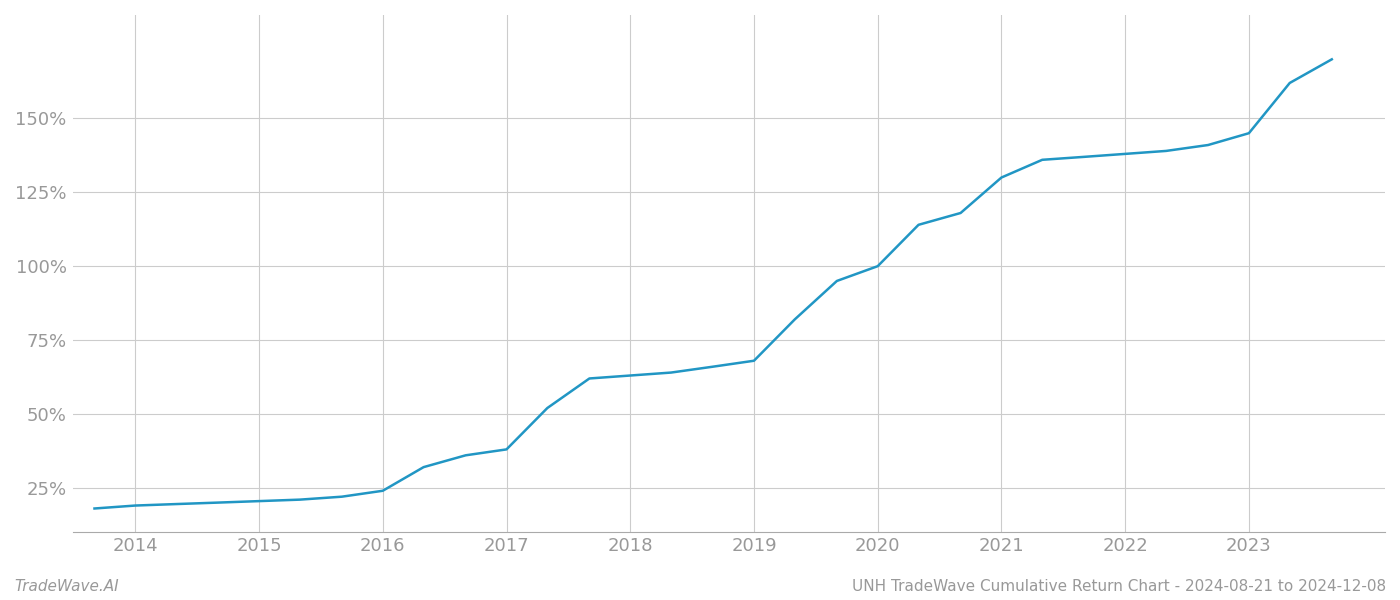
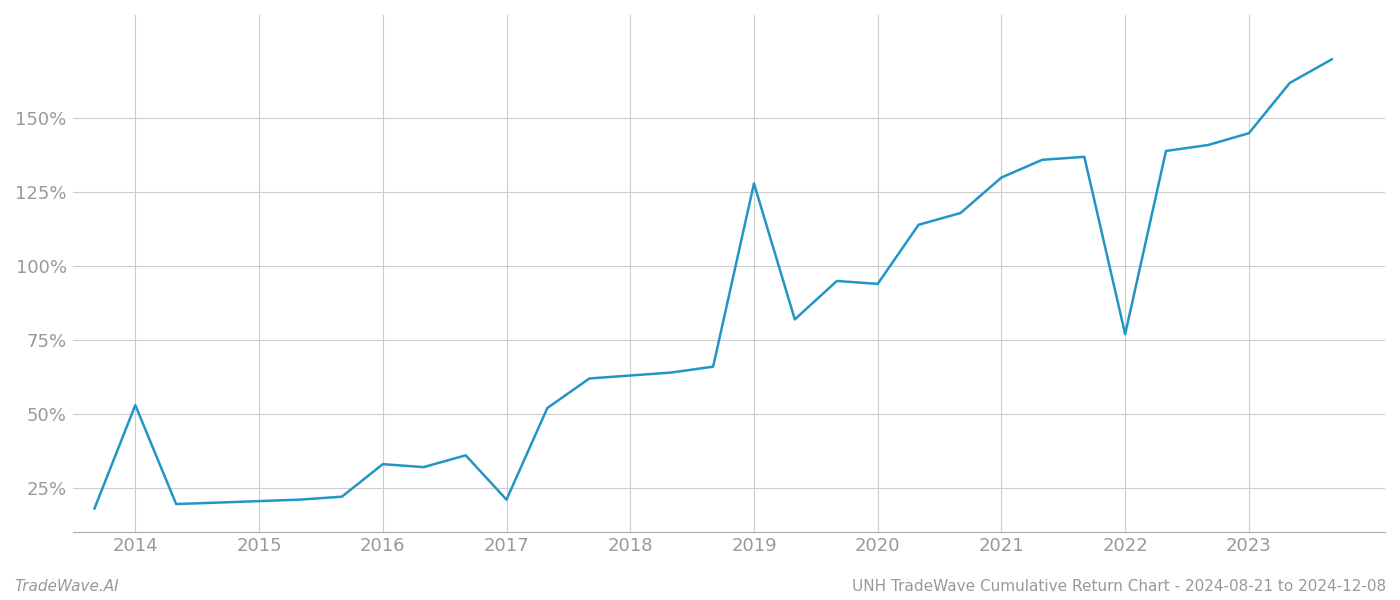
2014: 19.0% -> 53.0%
2016: 24.0% -> 33.0%
2017: 38.0% -> 21.0%
2019: 68.0% -> 128.0%
2020: 100.0% -> 94.0%
2022: 138.0% -> 77.0%
